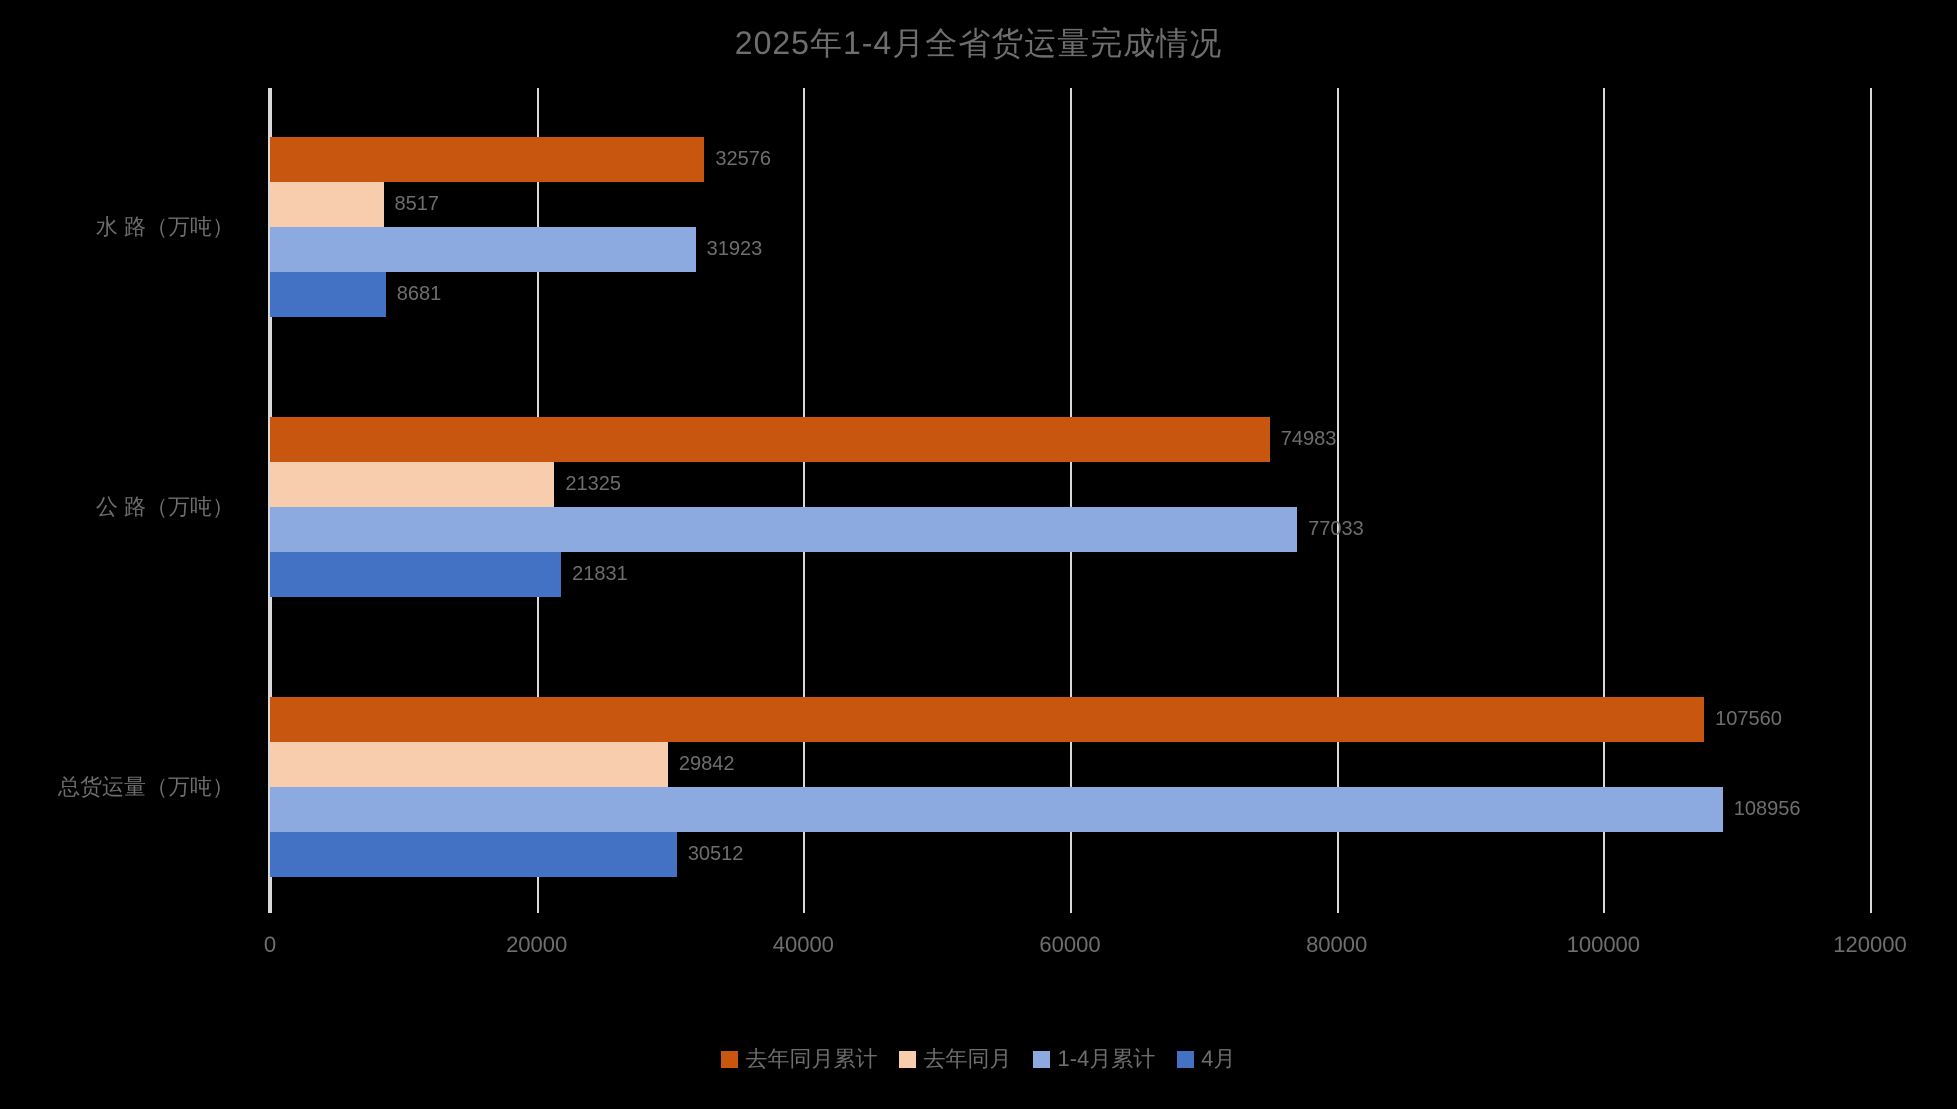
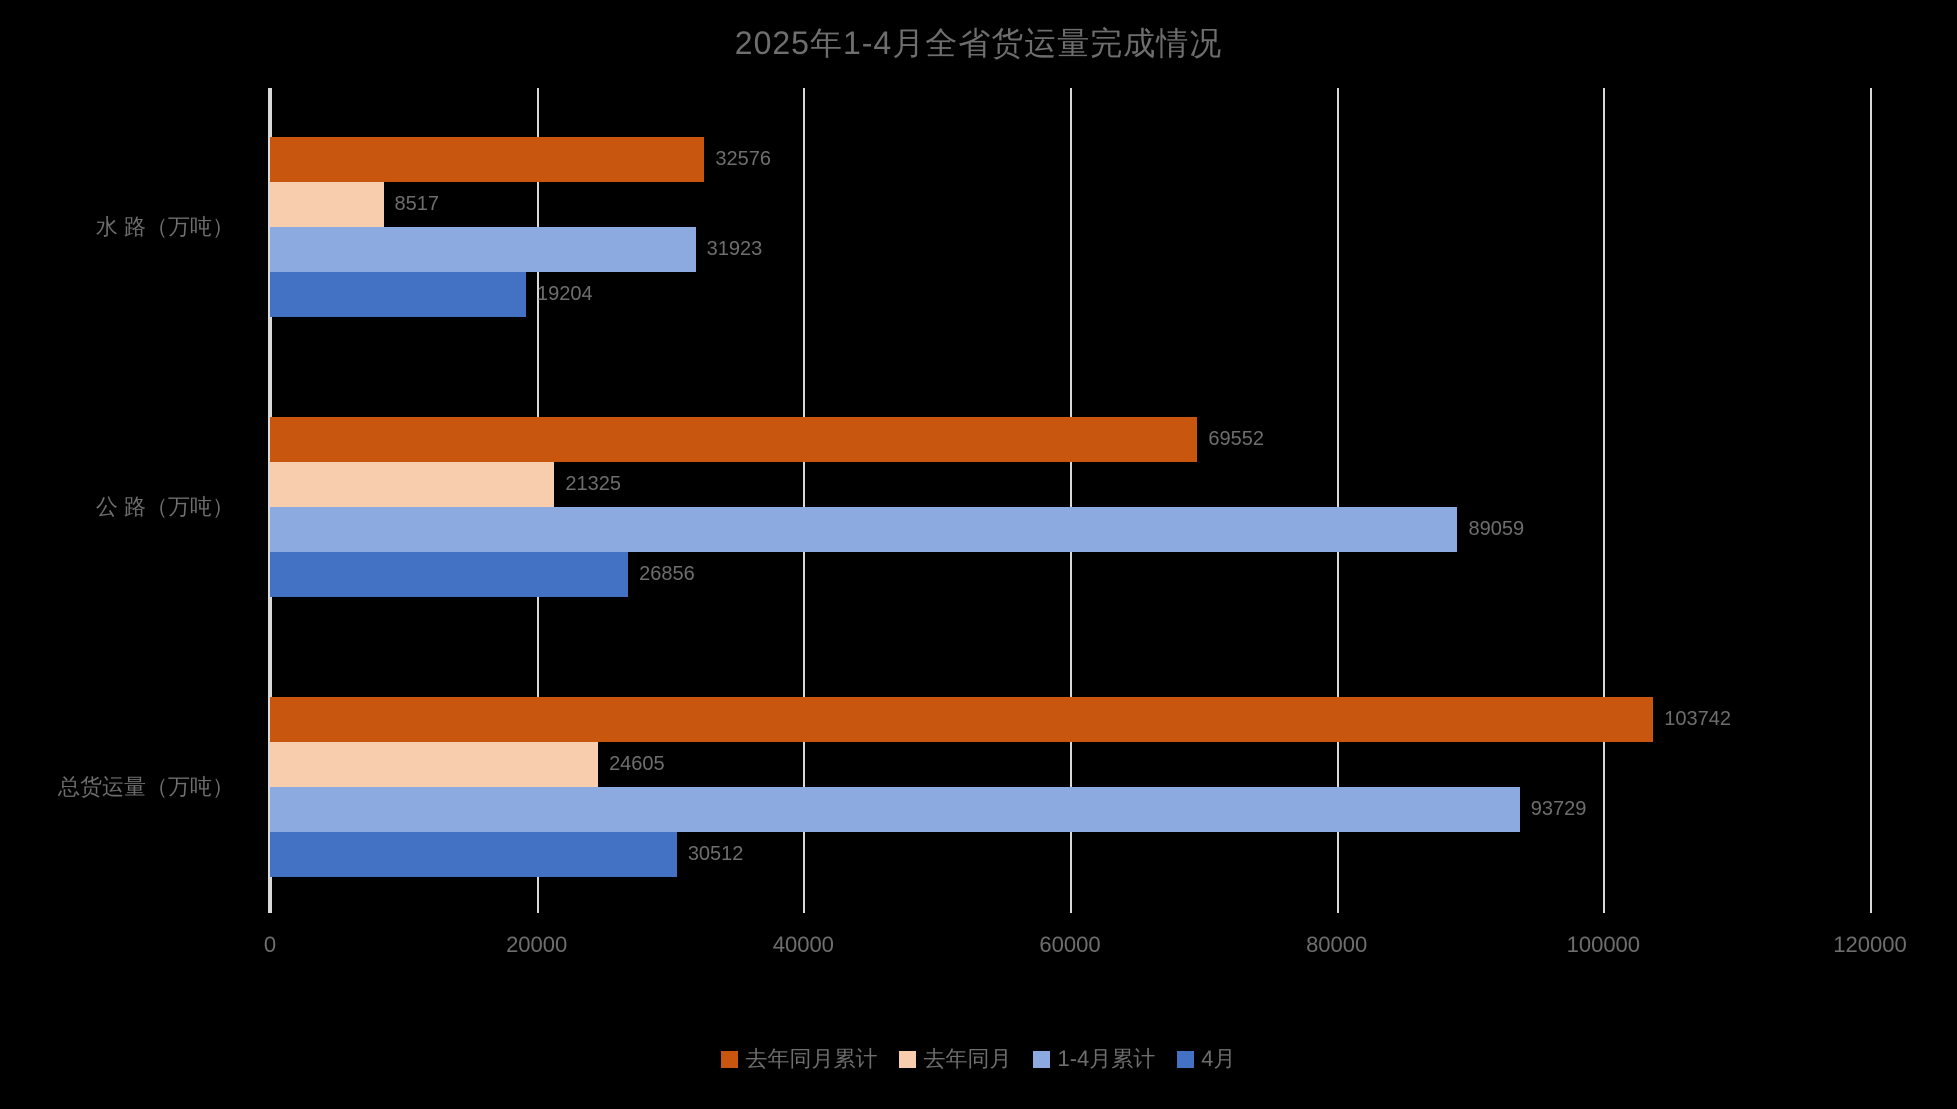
4月/水 路（万吨）: 8681 -> 19204
去年同月累计/公 路（万吨）: 74983 -> 69552
1-4月累计/公 路（万吨）: 77033 -> 89059
4月/公 路（万吨）: 21831 -> 26856
去年同月累计/总货运量（万吨）: 107560 -> 103742
去年同月/总货运量（万吨）: 29842 -> 24605
1-4月累计/总货运量（万吨）: 108956 -> 93729
